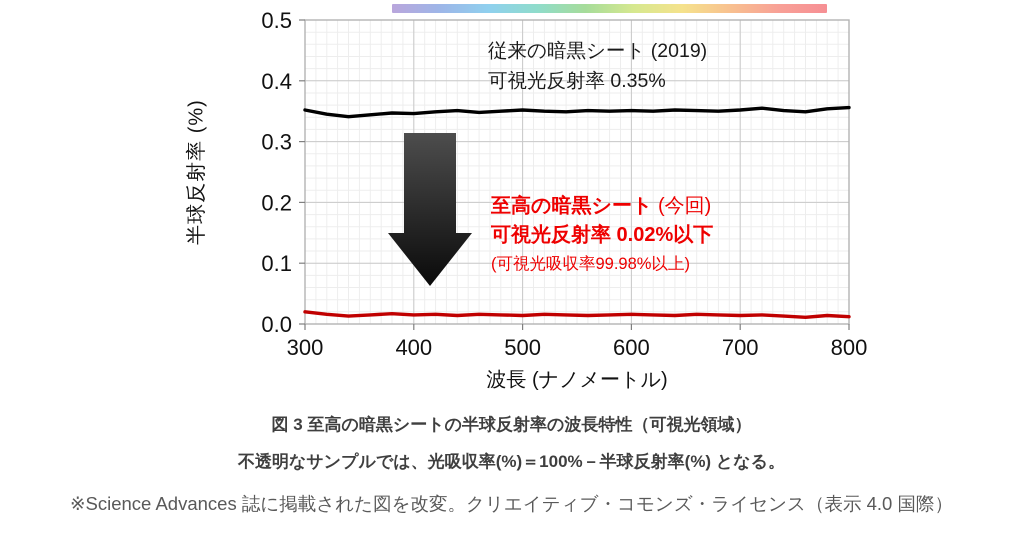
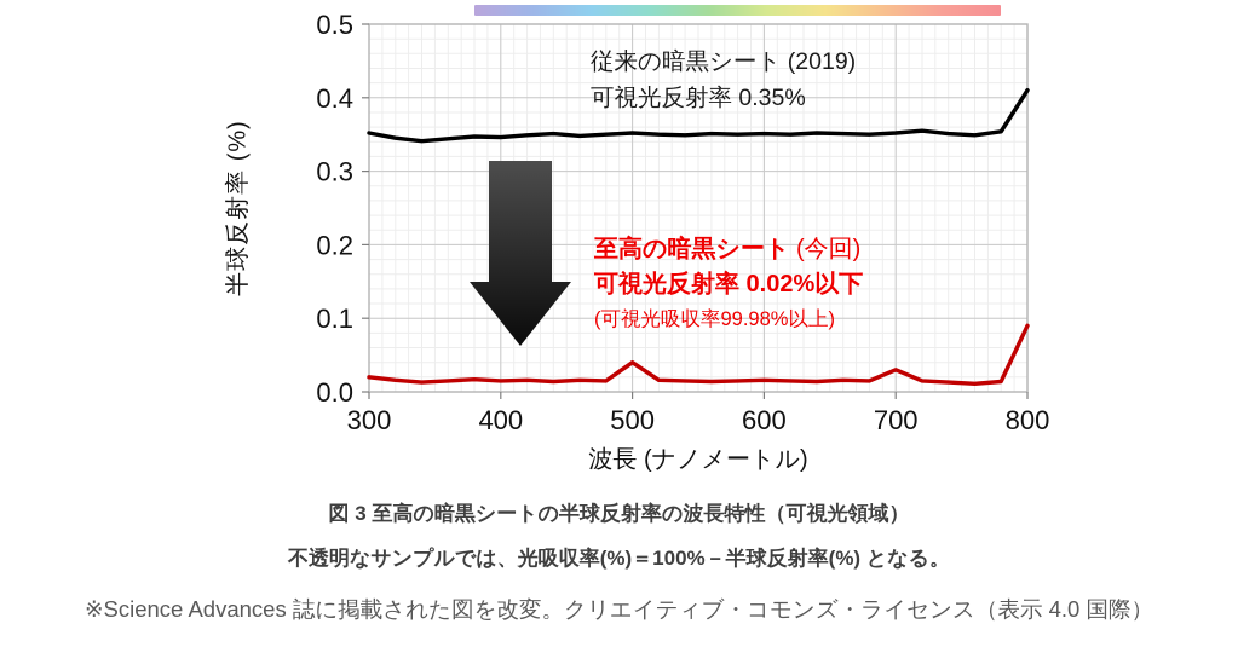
至高の暗黒シート (今回)/500: 0.01 -> 0.04
至高の暗黒シート (今回)/700: 0.01 -> 0.03
従来の暗黒シート (2019)/800: 0.36 -> 0.41
至高の暗黒シート (今回)/800: 0.01 -> 0.09
